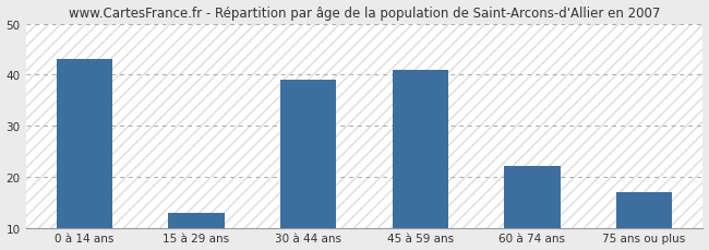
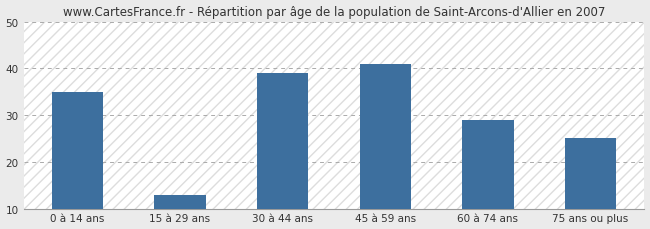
0 à 14 ans: 43 -> 35
60 à 74 ans: 22 -> 29
75 ans ou plus: 17 -> 25
